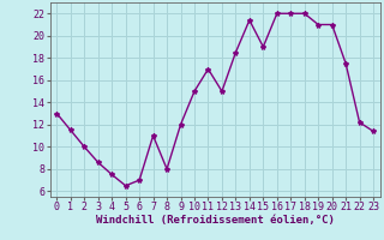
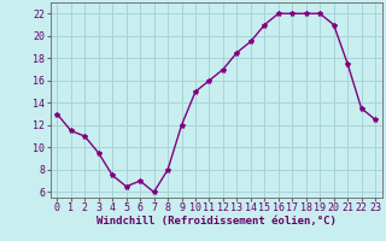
2: 10.0 -> 11.0
3: 8.6 -> 9.5
7: 11.0 -> 6.0
11: 17.0 -> 16.0
12: 15.0 -> 17.0
14: 21.4 -> 19.5
15: 19.0 -> 21.0
19: 21.0 -> 22.0
22: 12.2 -> 13.5
23: 11.4 -> 12.5
